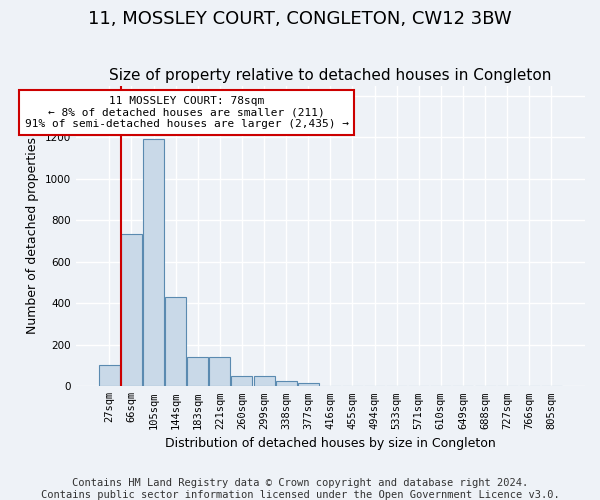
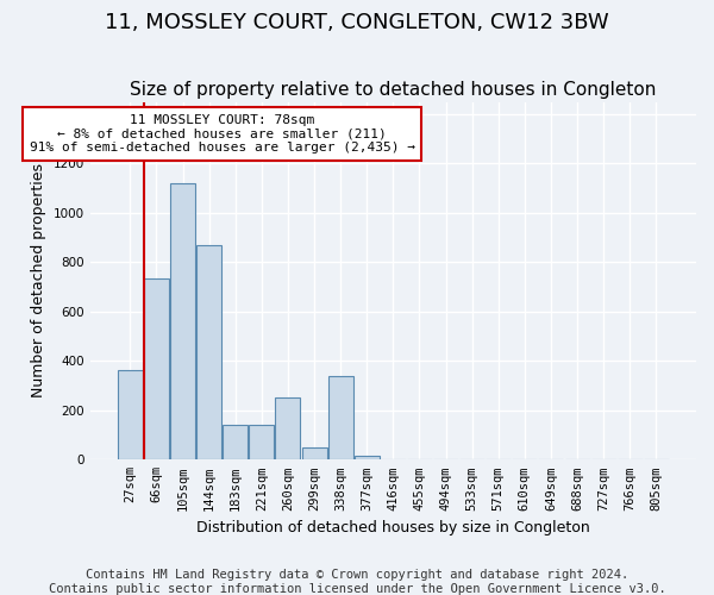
27sqm: 105 -> 365
105sqm: 1190 -> 1120
144sqm: 430 -> 870
260sqm: 50 -> 250
338sqm: 25 -> 340
